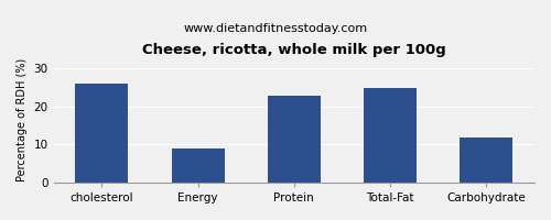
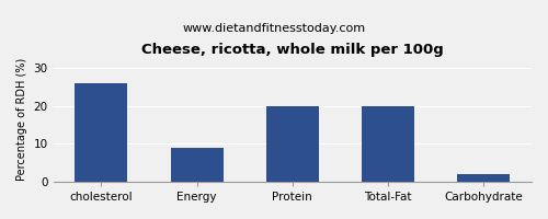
Protein: 23 -> 20
Total-Fat: 25 -> 20
Carbohydrate: 12 -> 2
